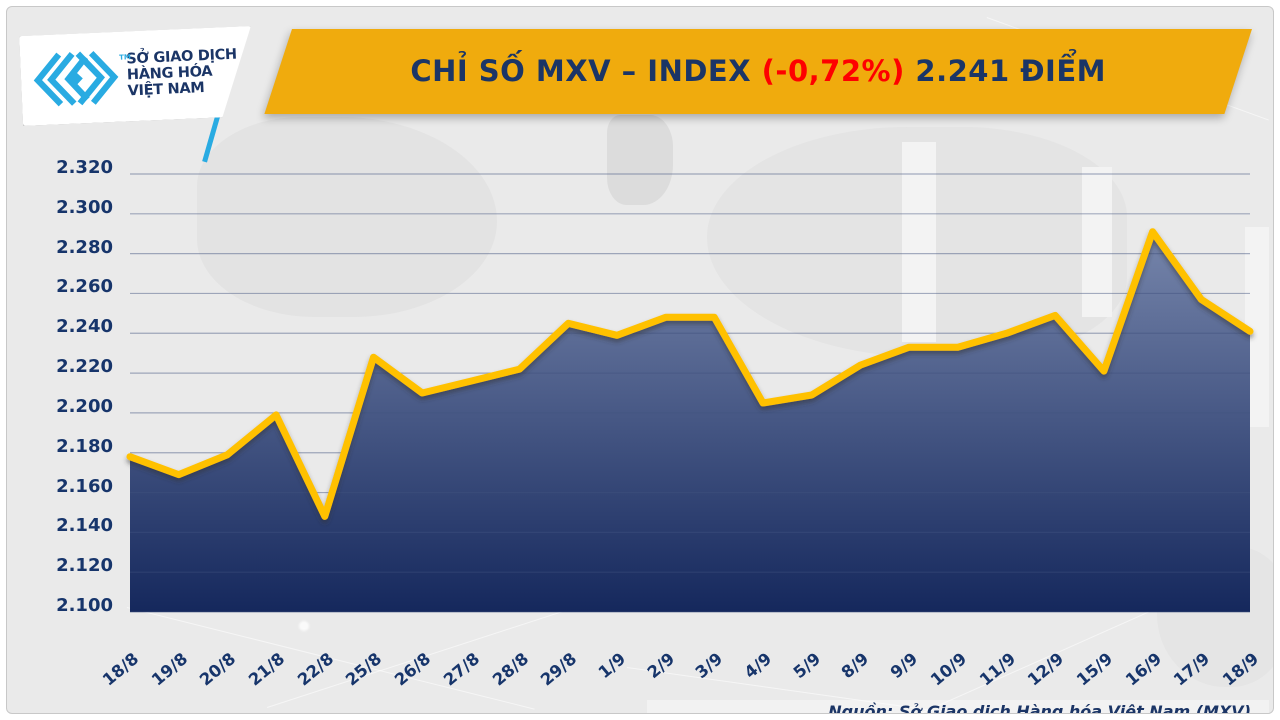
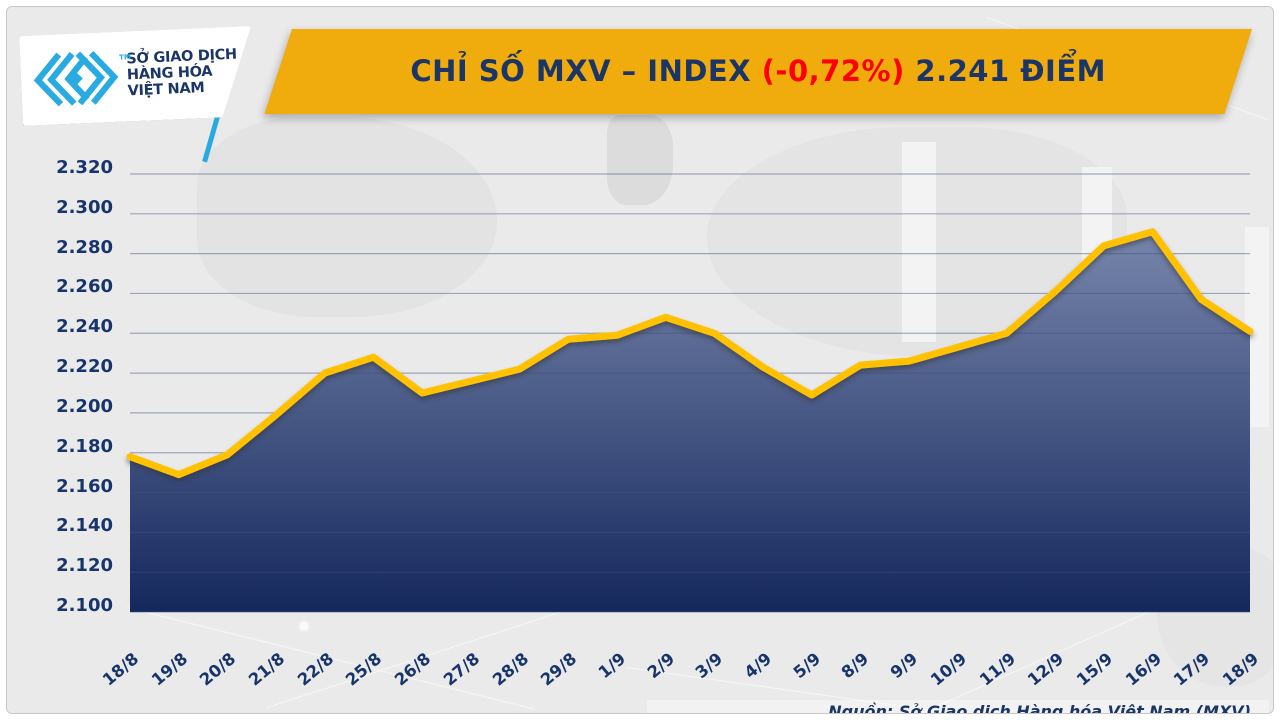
22/8: 2.148 -> 2.220
29/8: 2.245 -> 2.237
3/9: 2.248 -> 2.240
4/9: 2.205 -> 2.223
9/9: 2.233 -> 2.226
12/9: 2.249 -> 2.261
15/9: 2.221 -> 2.284
